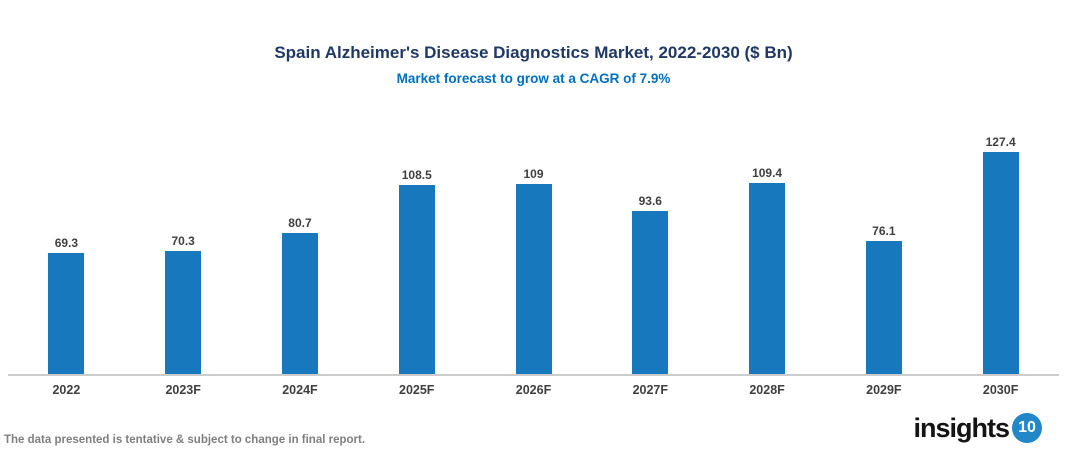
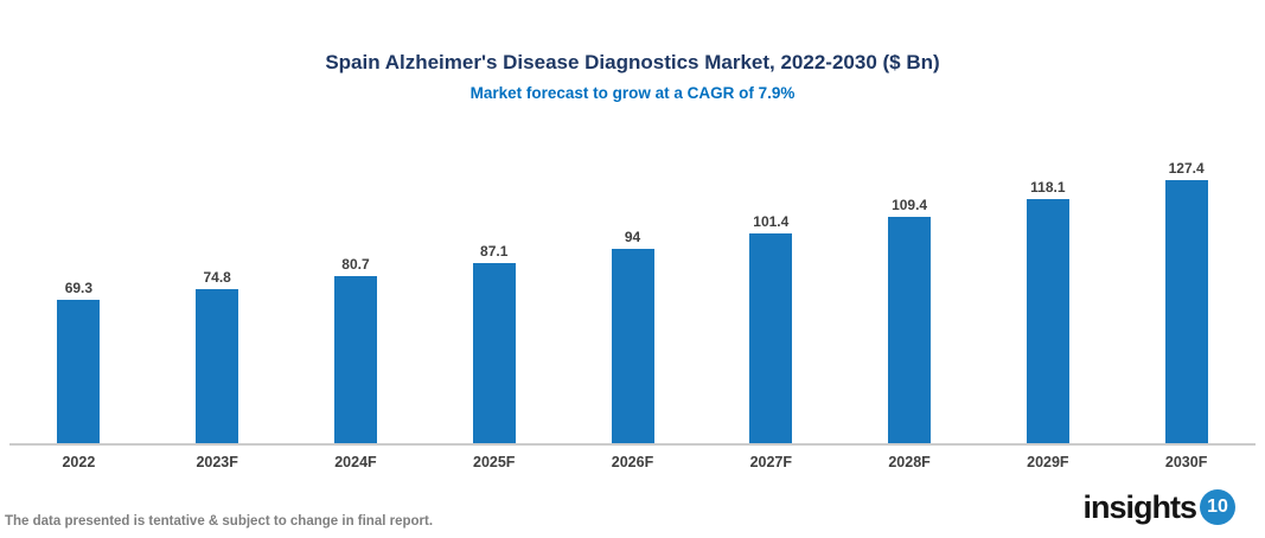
2023F: 70.3 -> 74.8
2025F: 108.5 -> 87.1
2026F: 109 -> 94
2027F: 93.6 -> 101.4
2029F: 76.1 -> 118.1
